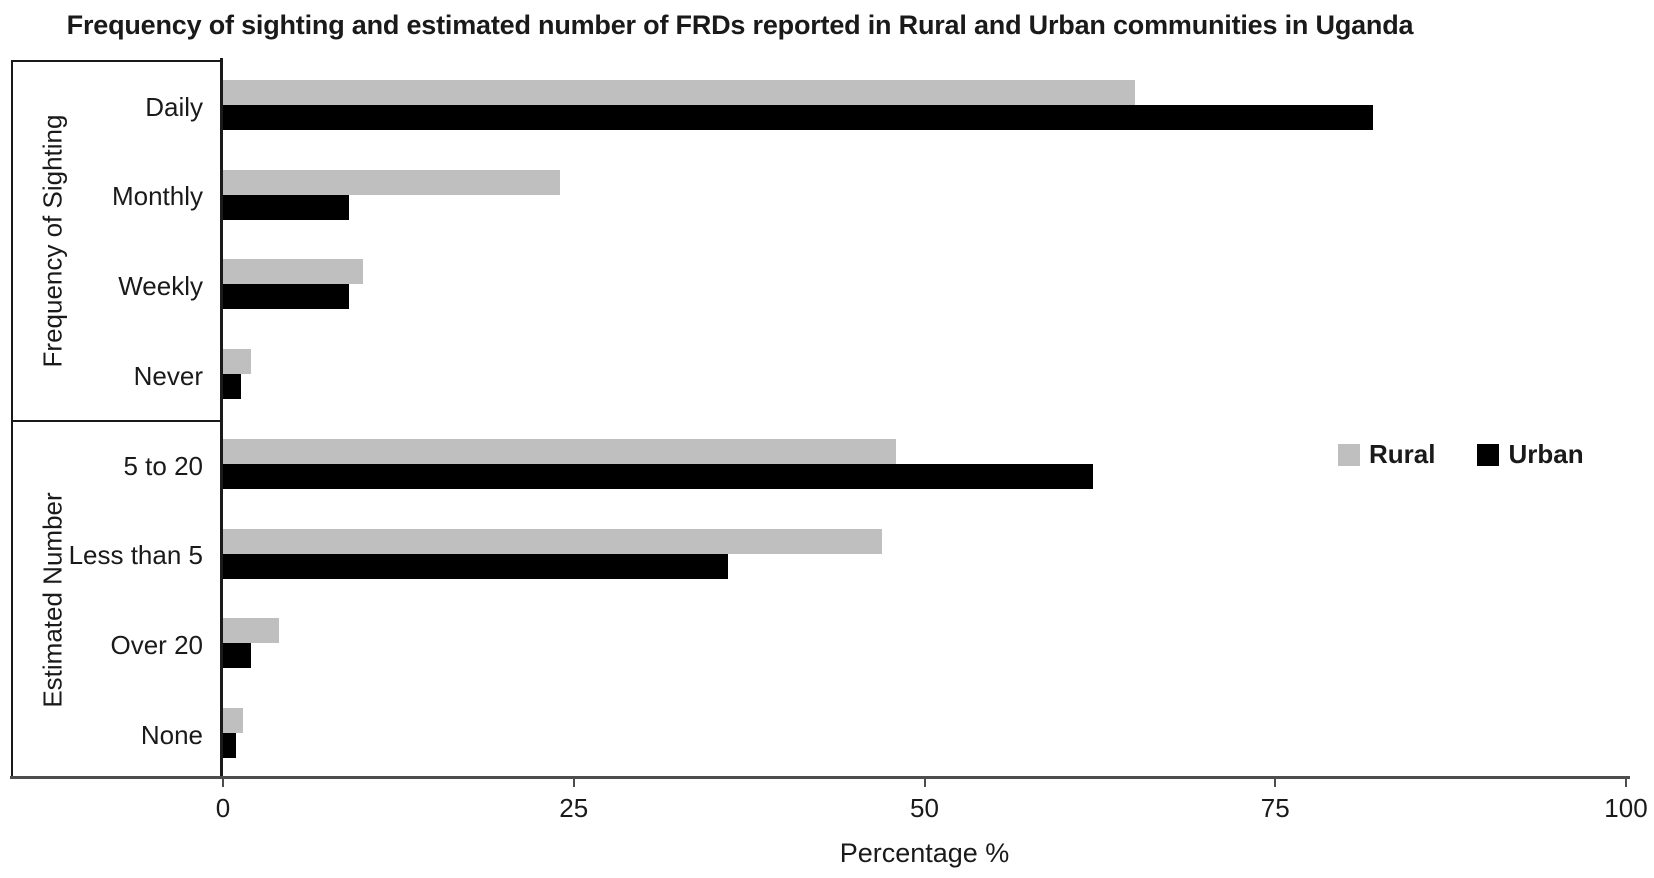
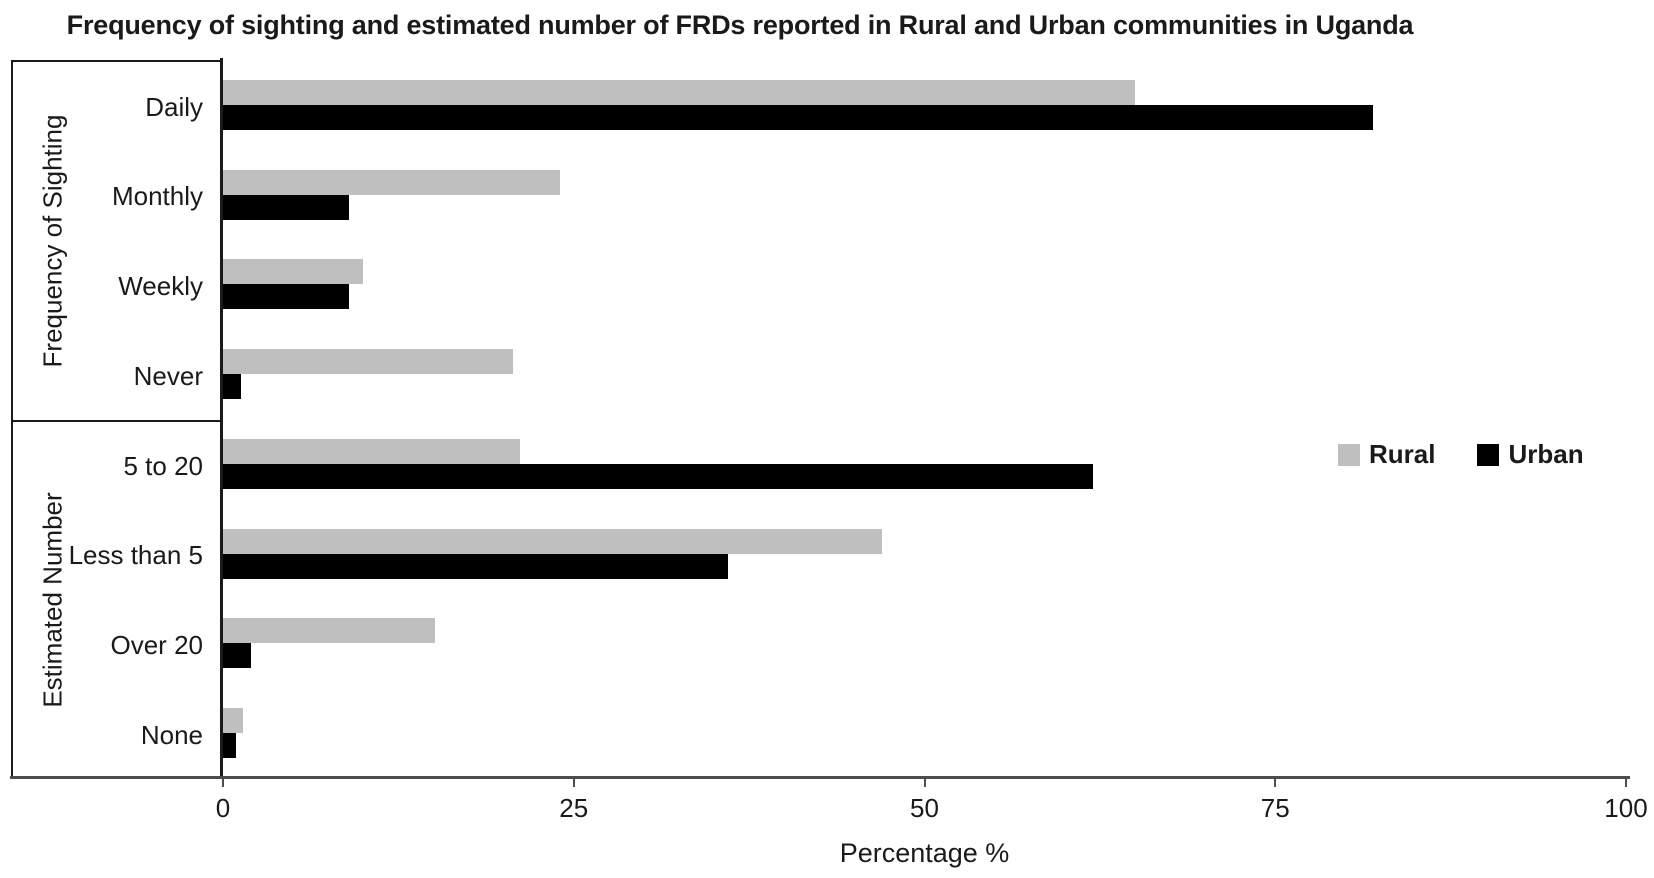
Rural/Never: 2.0 -> 20.7
Rural/5 to 20: 48.0 -> 21.2
Rural/Over 20: 4.0 -> 15.1
